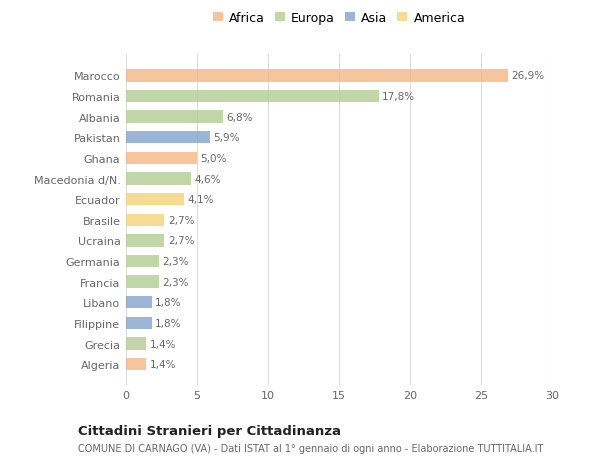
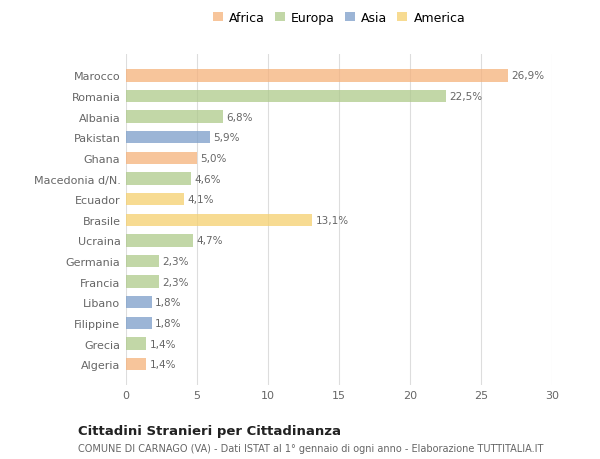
Romania: 17,8% -> 22,5%
Brasile: 2,7% -> 13,1%
Ucraina: 2,7% -> 4,7%
